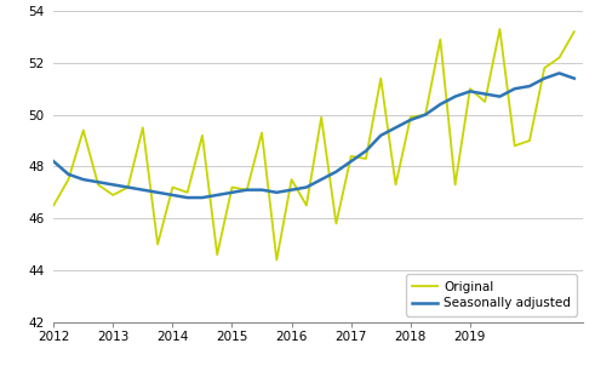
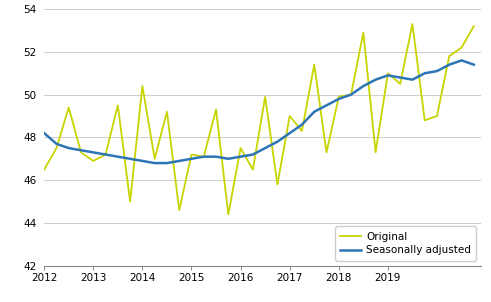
Original/2014: 47.2 -> 50.4
Original/2017: 48.4 -> 49.0
